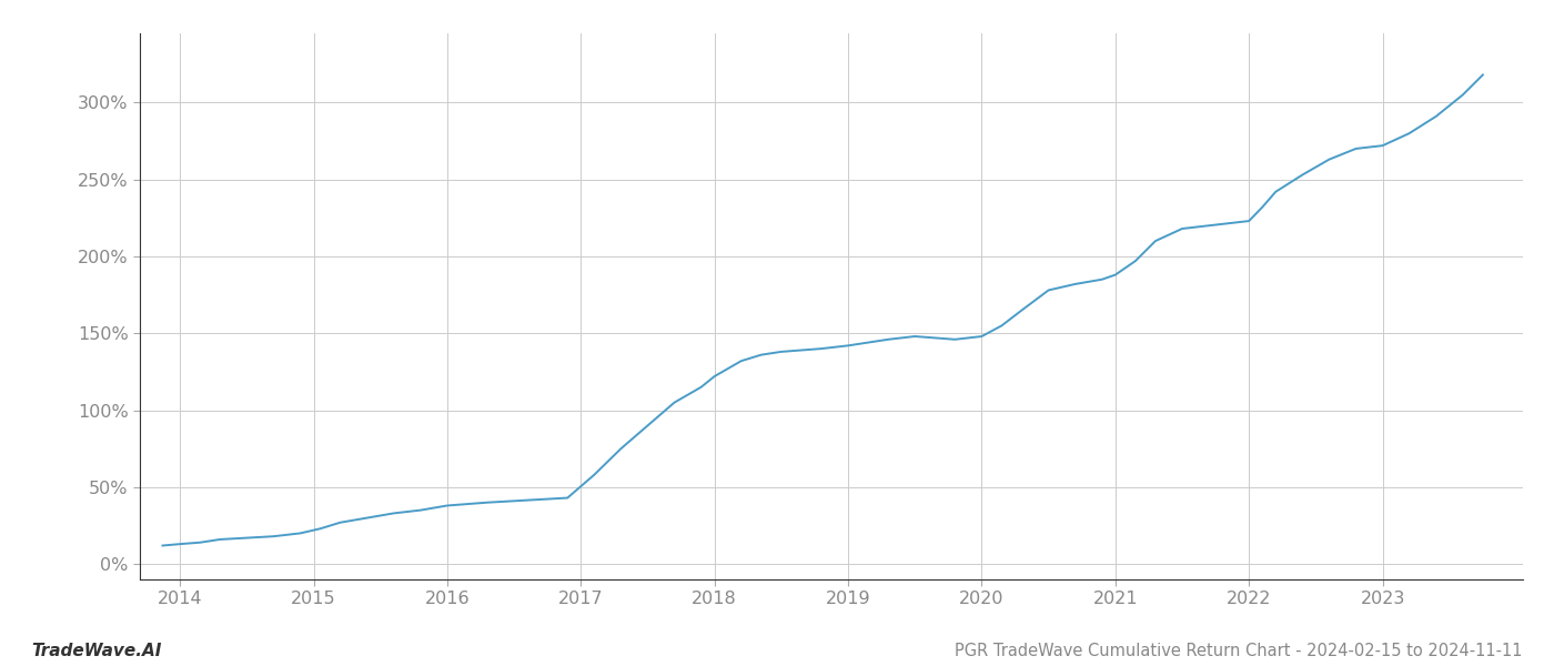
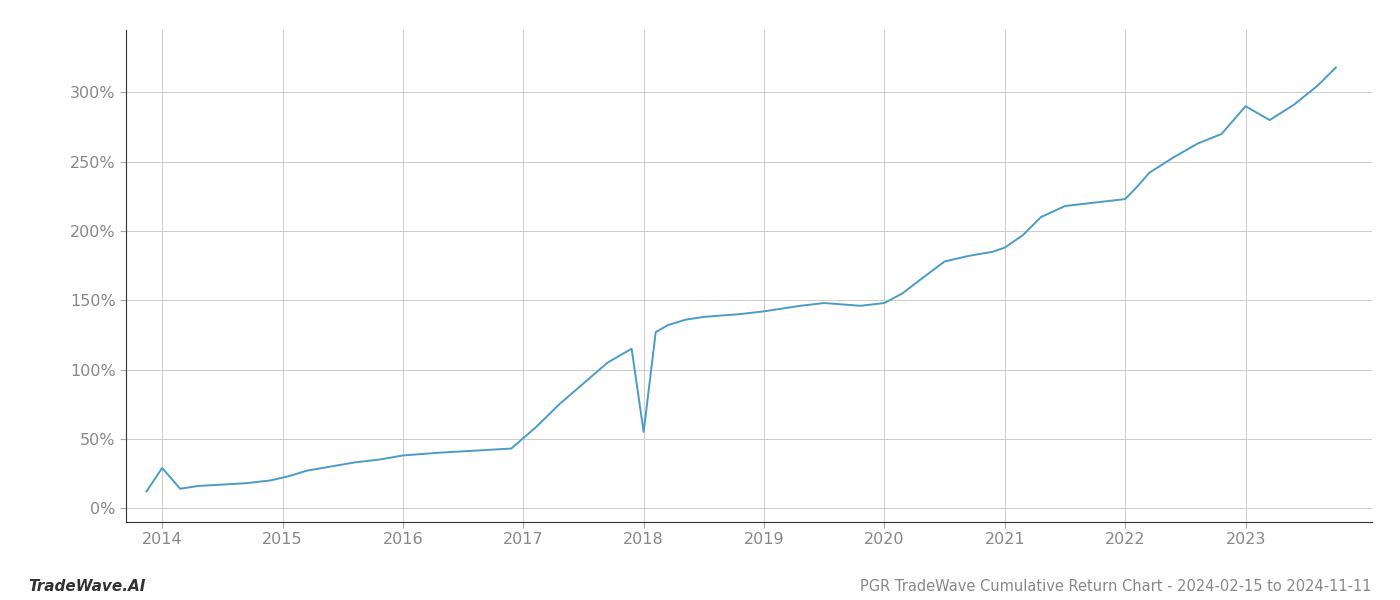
2014: 13% -> 29%
2018: 122% -> 55%
2023: 272% -> 290%
